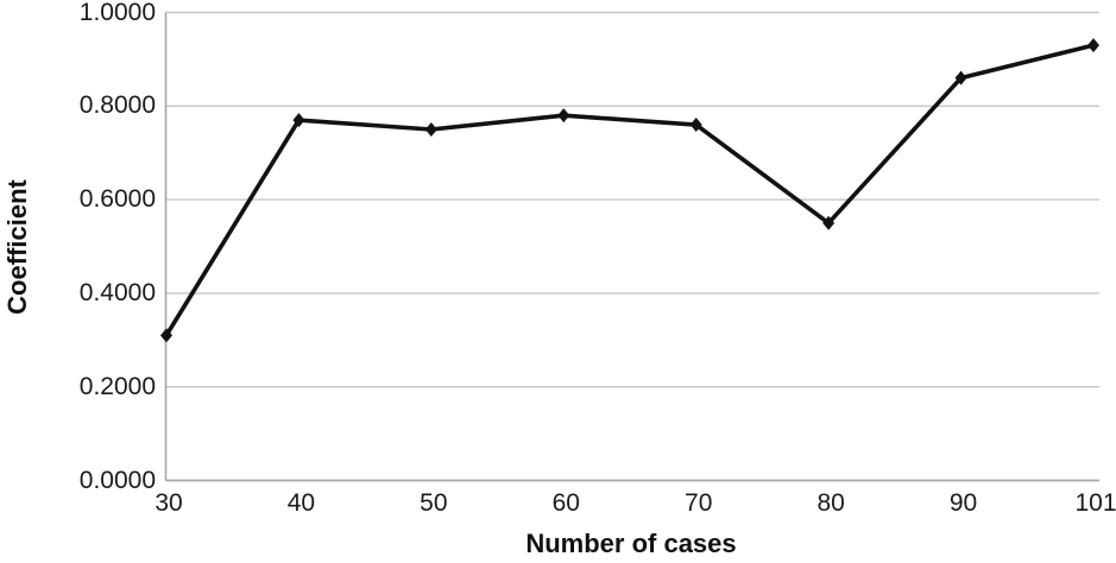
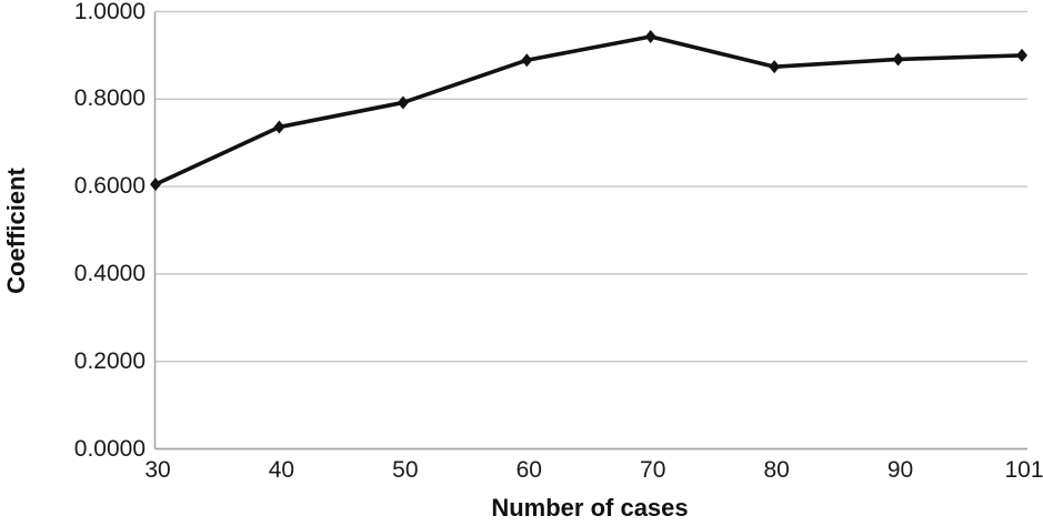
30: 0.31 -> 0.60
40: 0.77 -> 0.74
50: 0.75 -> 0.79
60: 0.78 -> 0.89
70: 0.76 -> 0.94
80: 0.55 -> 0.87
90: 0.86 -> 0.89
101: 0.93 -> 0.90
